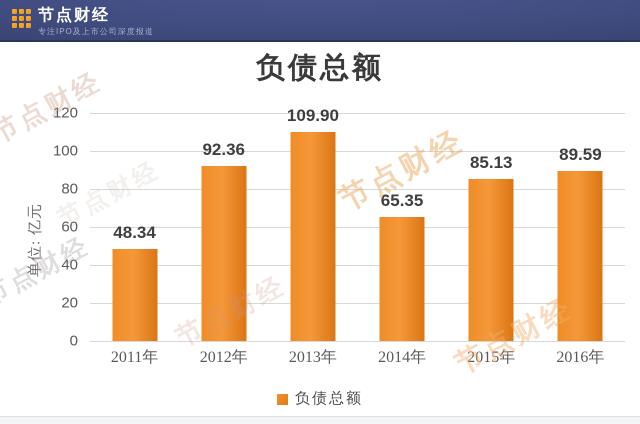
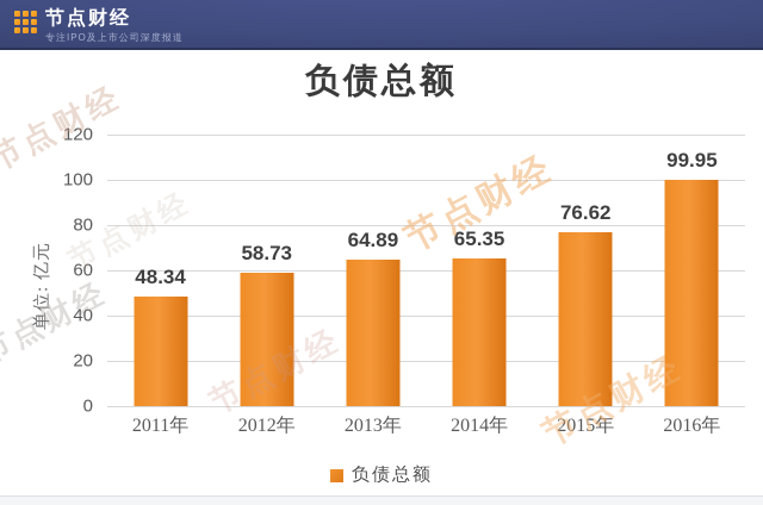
2012年: 92.36 -> 58.73
2013年: 109.90 -> 64.89
2015年: 85.13 -> 76.62
2016年: 89.59 -> 99.95
